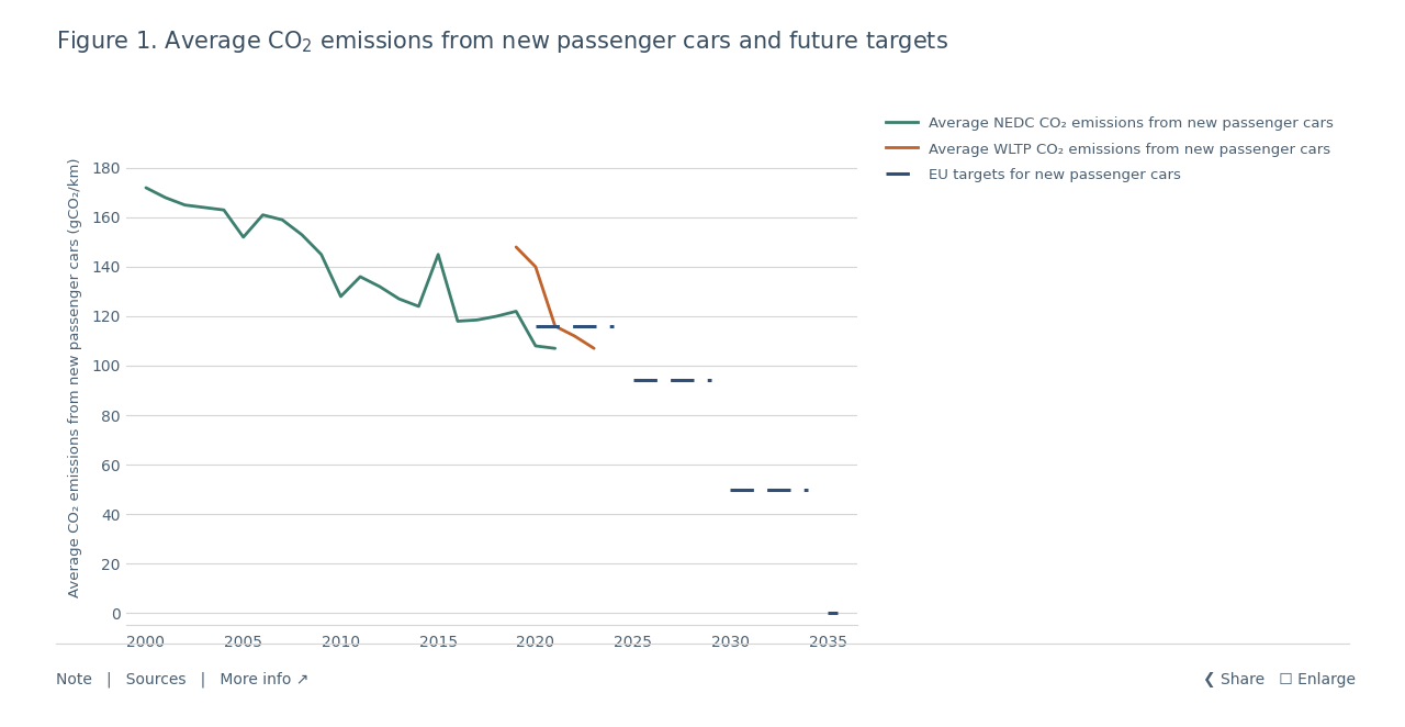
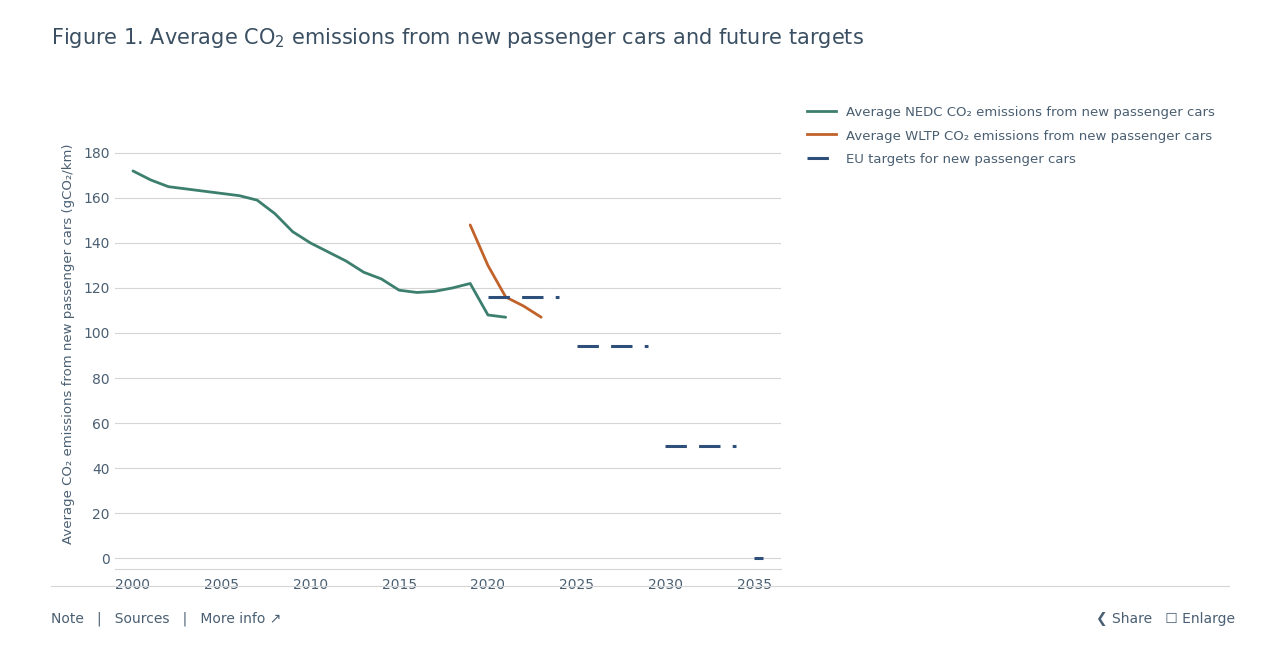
Average NEDC CO₂ emissions from new passenger cars/2005: 152.0 -> 162.0
Average NEDC CO₂ emissions from new passenger cars/2010: 128.0 -> 140.0
Average NEDC CO₂ emissions from new passenger cars/2015: 145.0 -> 119.0
Average WLTP CO₂ emissions from new passenger cars/2020: 140 -> 130
